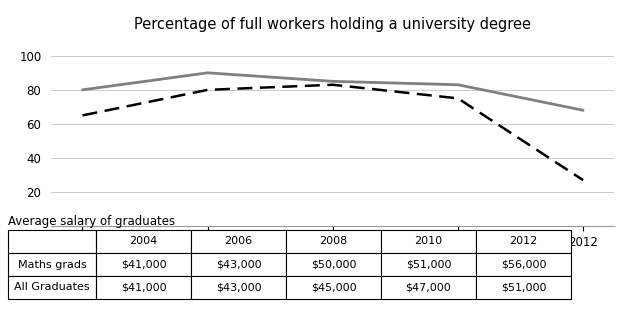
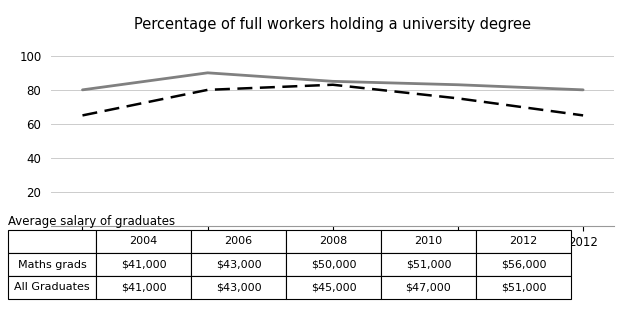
Maths Graduates/2012: 68 -> 80
All Graduates/2012: 27 -> 65
